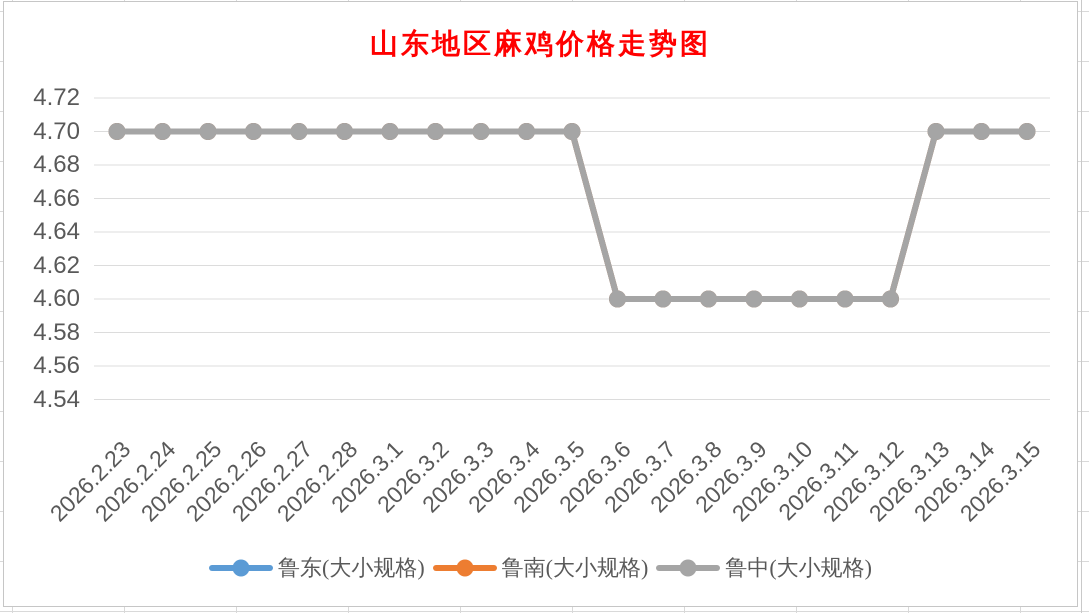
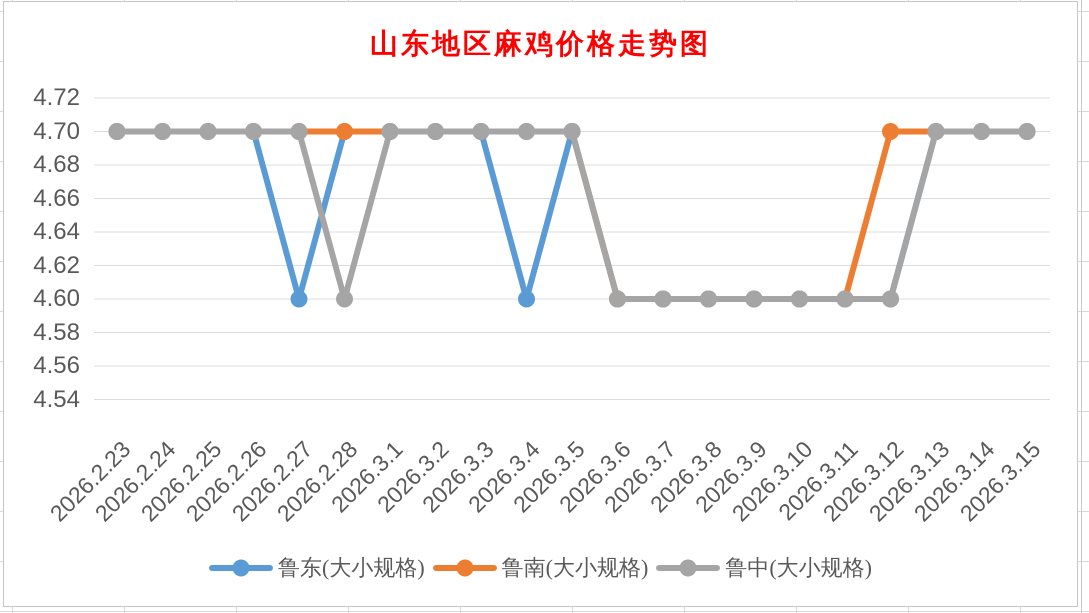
鲁东(大小规格)/2026.2.27: 4.7 -> 4.6
鲁中(大小规格)/2026.2.28: 4.7 -> 4.6
鲁东(大小规格)/2026.3.4: 4.7 -> 4.6
鲁南(大小规格)/2026.3.12: 4.6 -> 4.7
